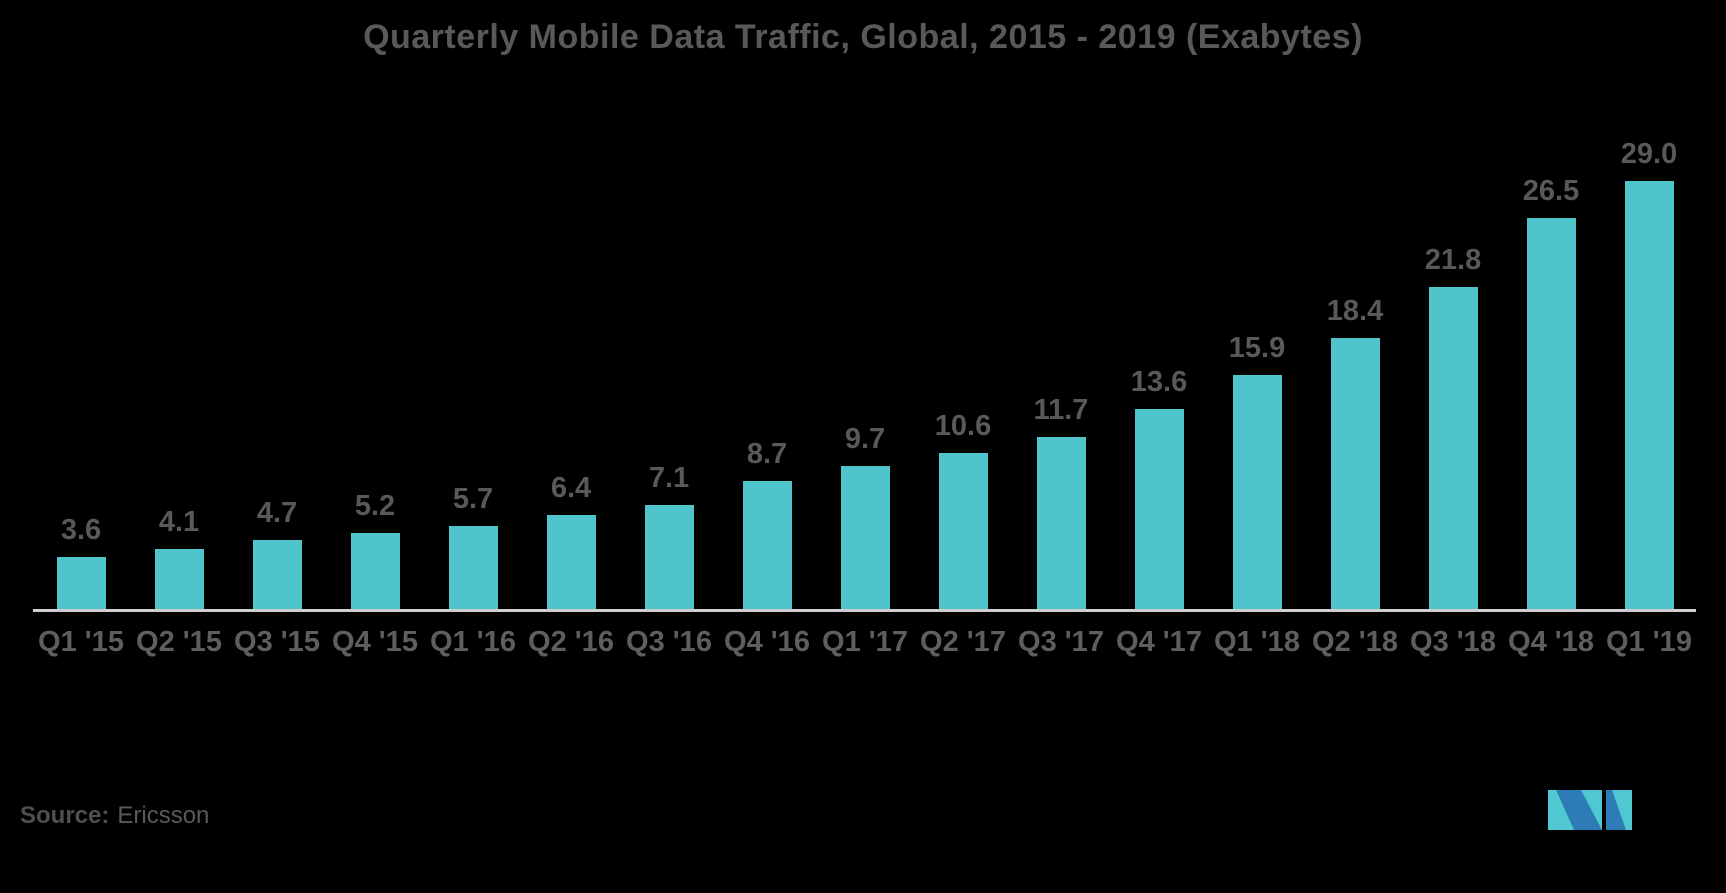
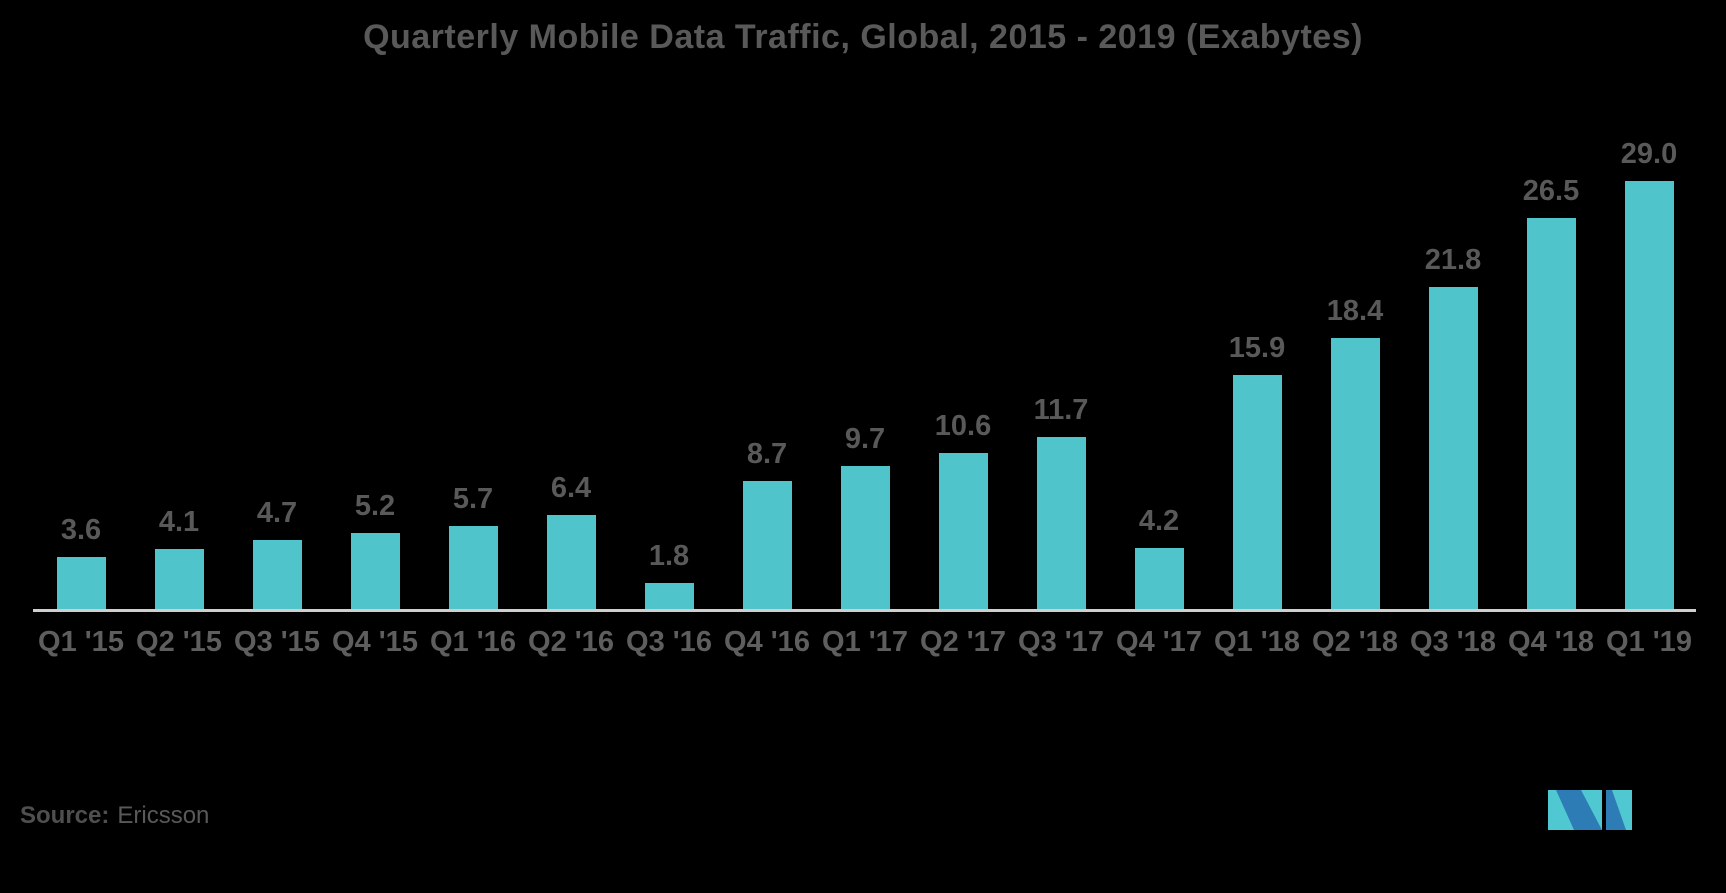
Q3 '16: 7.1 -> 1.8
Q4 '17: 13.6 -> 4.2
